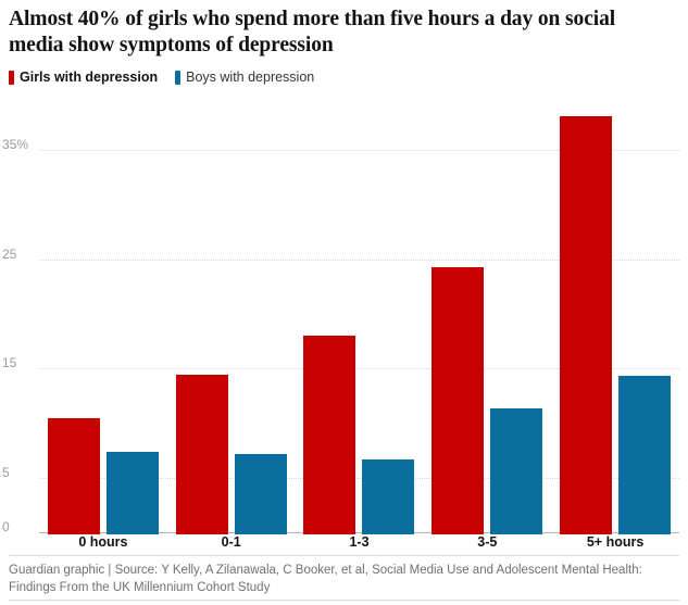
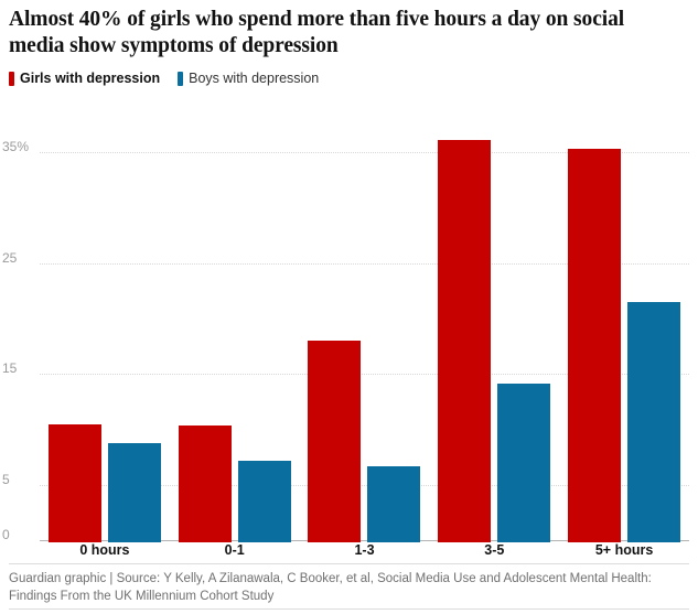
Boys with depression/0 hours: 7.6% -> 9.0%
Girls with depression/0-1: 14.6% -> 10.5%
Girls with depression/3-5: 24.5% -> 36.3%
Boys with depression/3-5: 11.5% -> 14.3%
Girls with depression/5+ hours: 38.3% -> 35.5%
Boys with depression/5+ hours: 14.5% -> 21.7%
